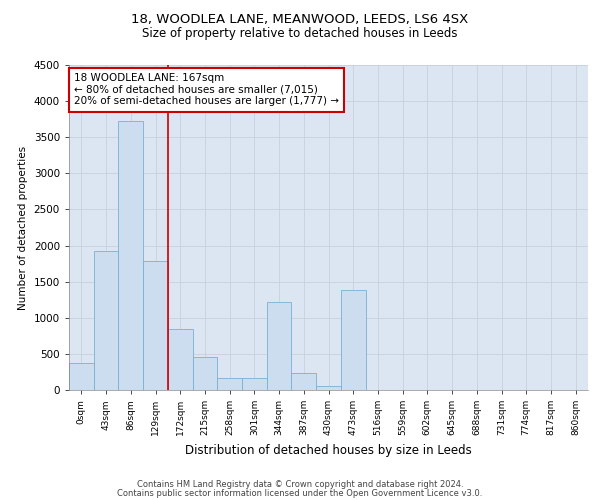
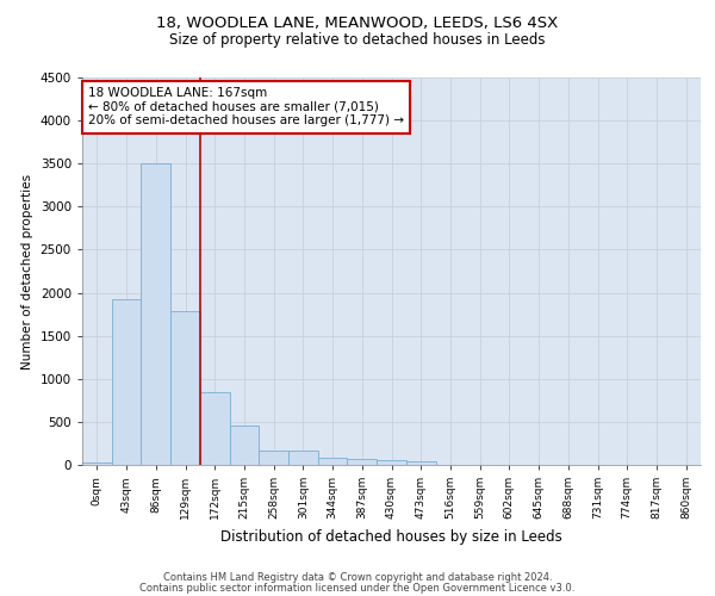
0sqm: 380 -> 30
86sqm: 3720 -> 3500
344sqm: 1220 -> 90
387sqm: 240 -> 60
473sqm: 1380 -> 40
